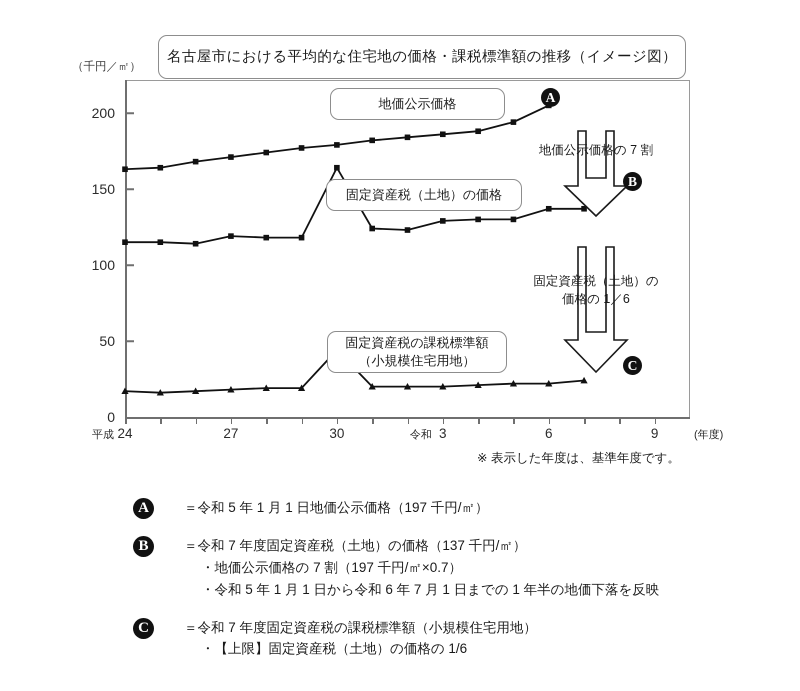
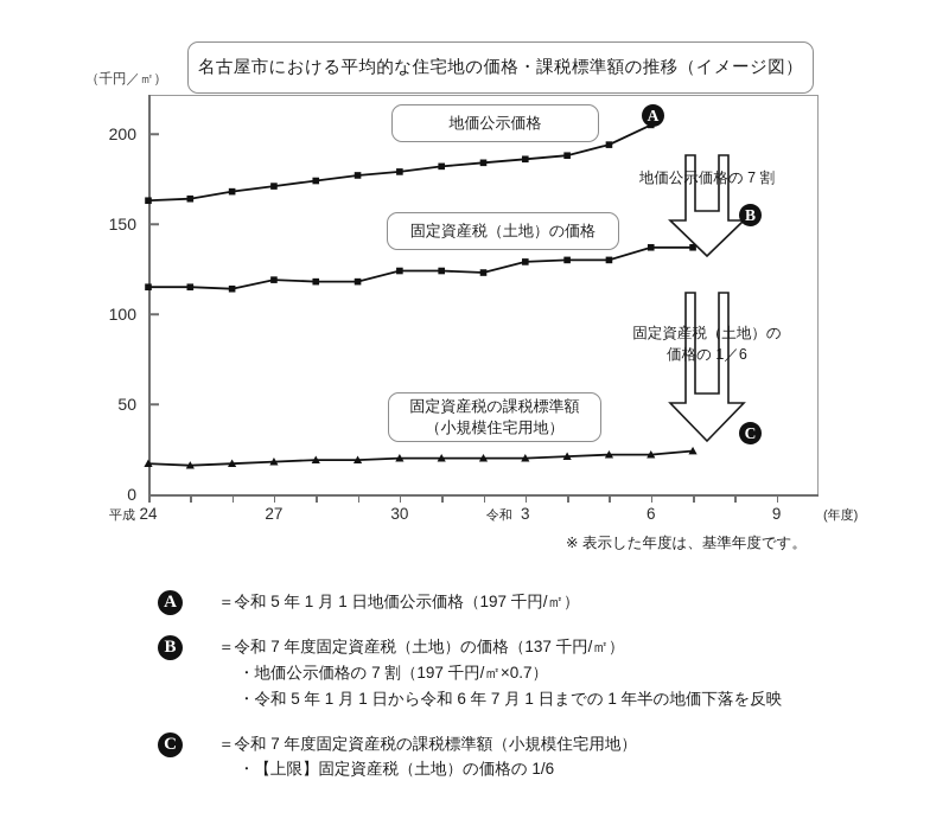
固定資産税（土地）の価格/30: 164 -> 124
固定資産税の課税標準額（小規模住宅用地）/30: 44 -> 20
